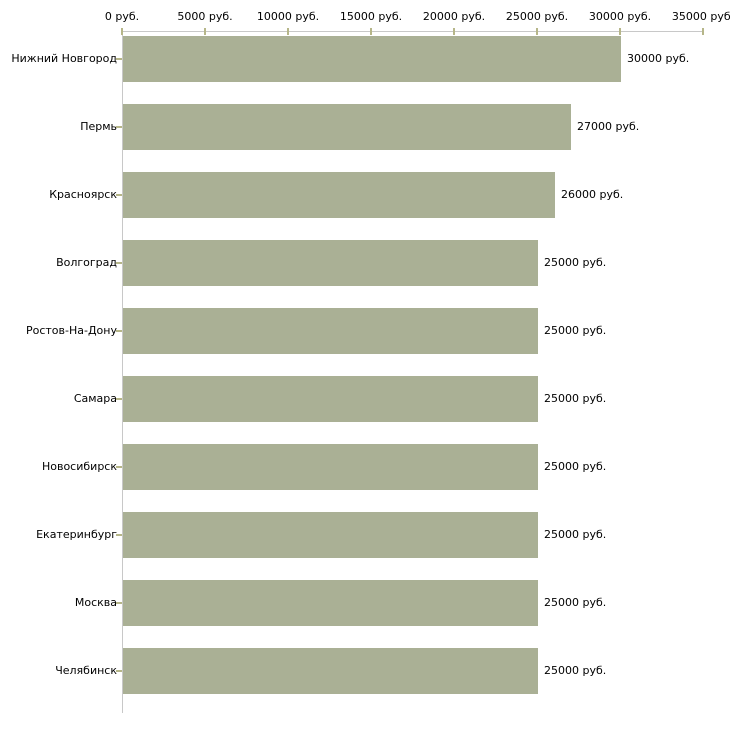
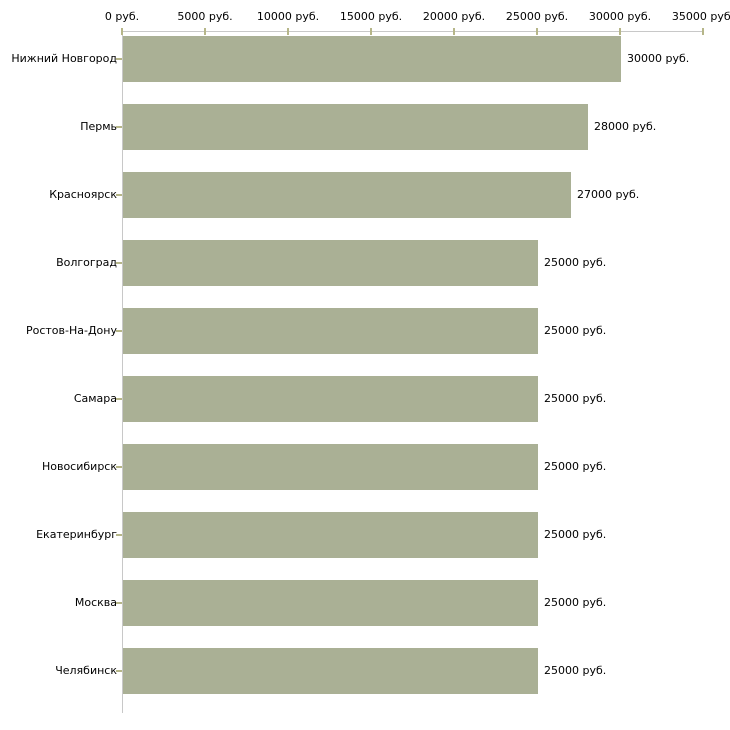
Пермь: 27000 -> 28000
Красноярск: 26000 -> 27000
